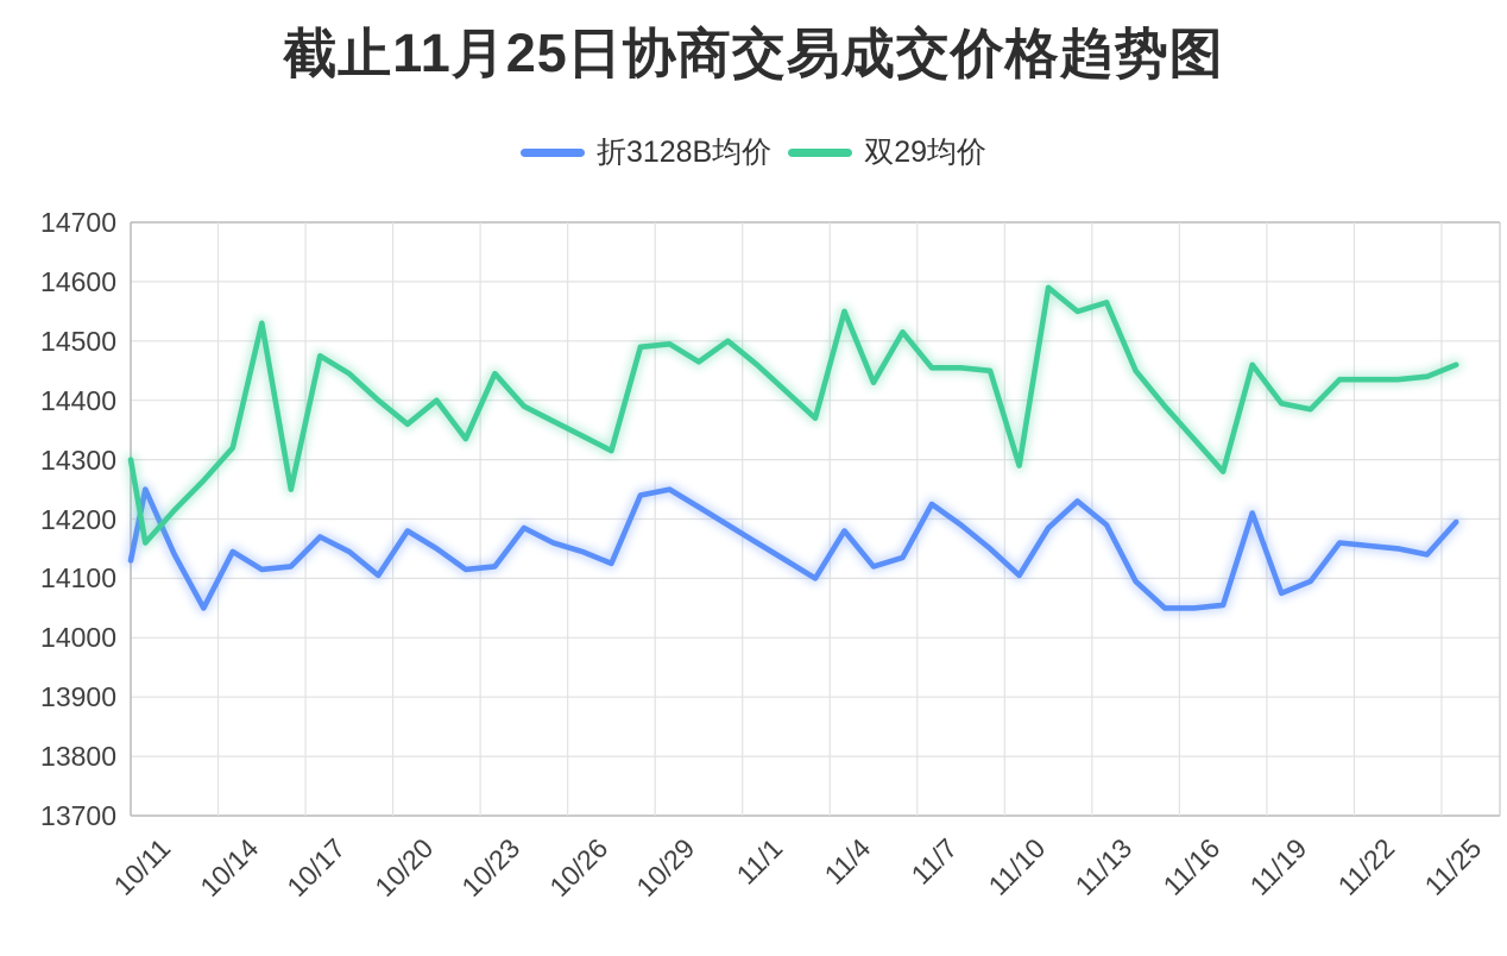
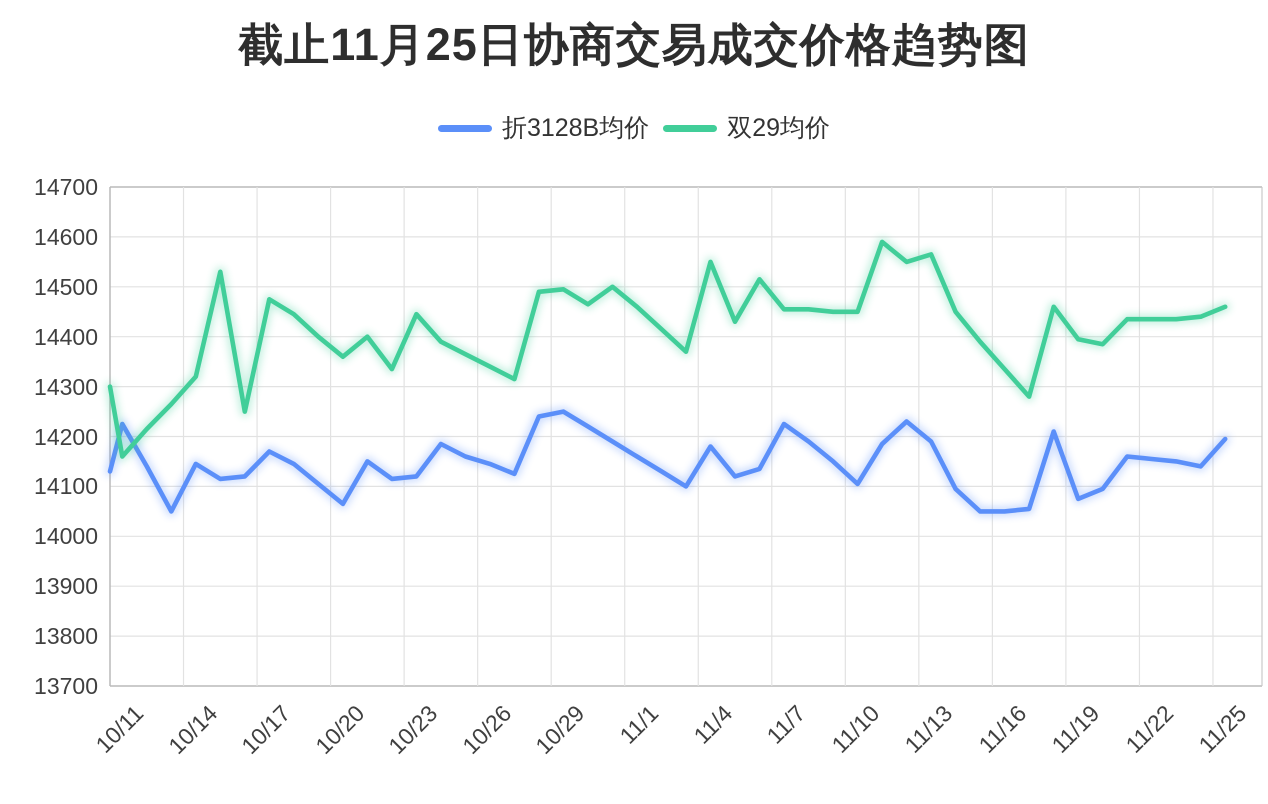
折3128B均价/10/11: 14250 -> 14220
折3128B均价/10/20: 14180 -> 14060
双29均价/11/10: 14290 -> 14450
